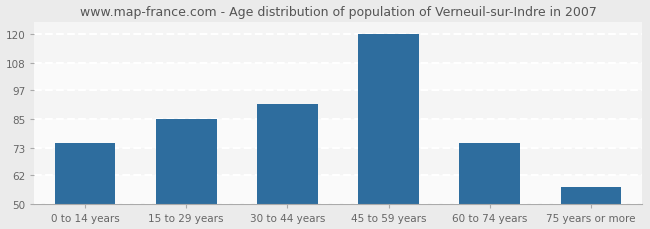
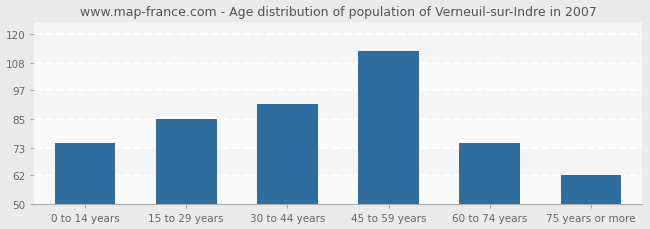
45 to 59 years: 120 -> 113
75 years or more: 57 -> 62
